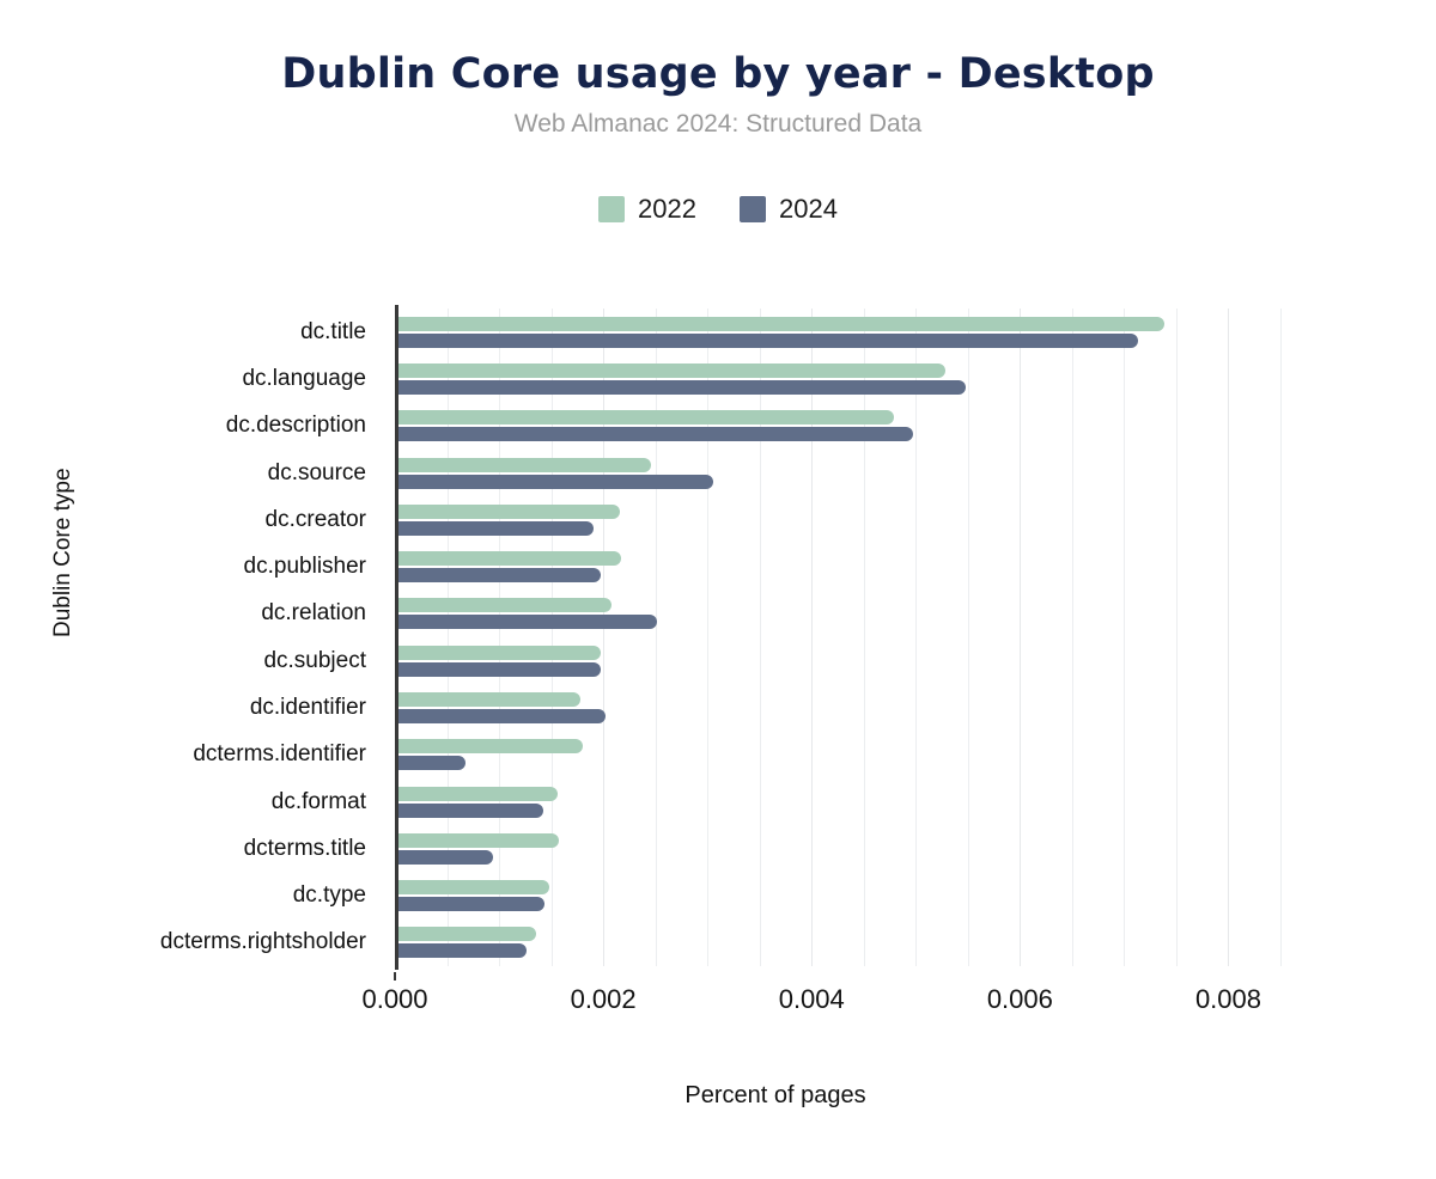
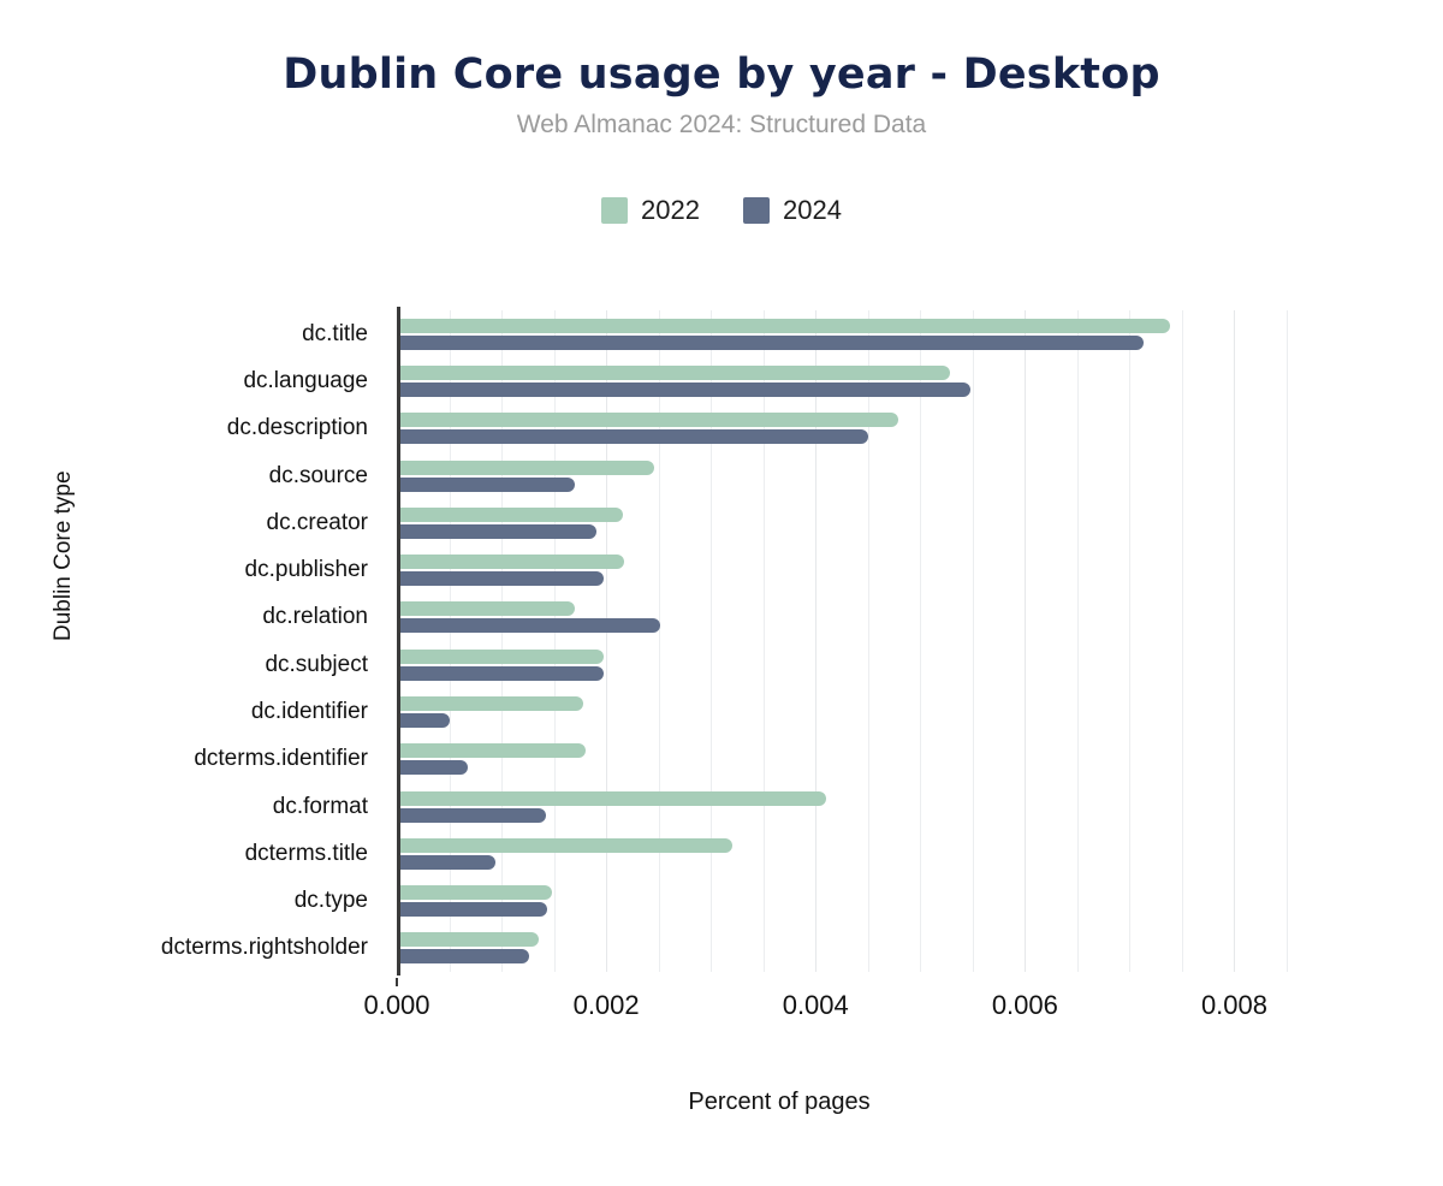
2024/dc.description: 0.0050 -> 0.0045
2024/dc.source: 0.0031 -> 0.0017
2022/dc.relation: 0.0021 -> 0.0017
2024/dc.identifier: 0.0020 -> 0.0005
2022/dc.format: 0.0016 -> 0.0041
2022/dcterms.title: 0.0016 -> 0.0032
